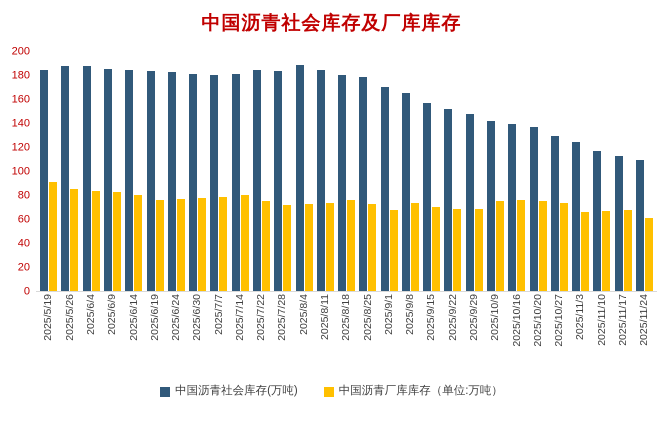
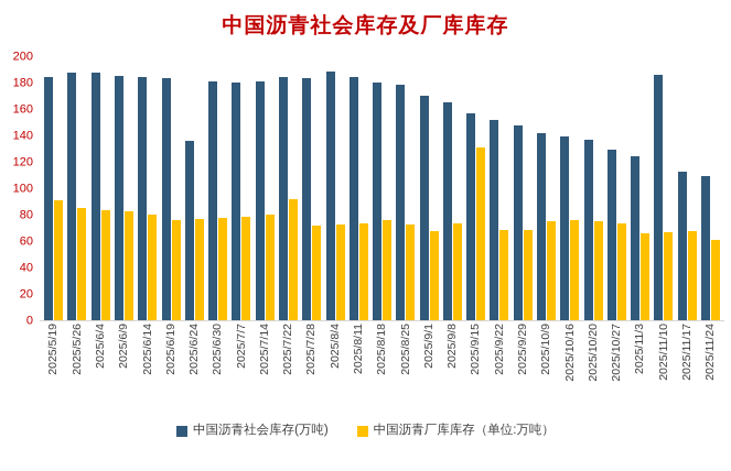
中国沥青社会库存(万吨)/2025/6/24: 183 -> 136
中国沥青厂库库存（单位:万吨）/2025/7/22: 75 -> 92
中国沥青厂库库存（单位:万吨）/2025/9/15: 70 -> 131
中国沥青社会库存(万吨)/2025/11/10: 117 -> 187
